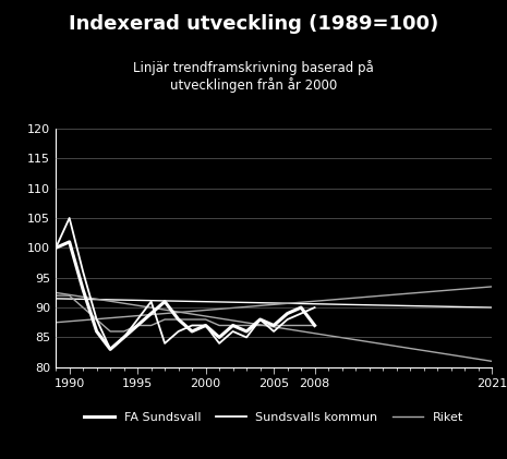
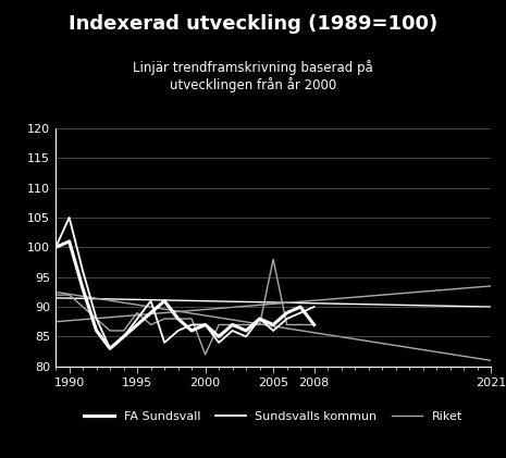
Riket/1995: 87 -> 89
Riket/2000: 88 -> 82
Riket/2005: 87 -> 98
